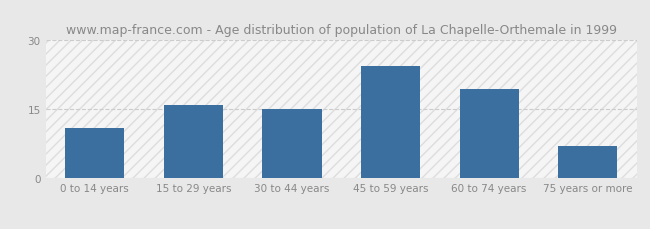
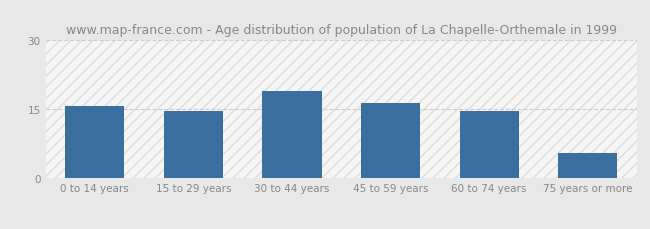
0 to 14 years: 11.0 -> 15.8
15 to 29 years: 16.0 -> 14.7
30 to 44 years: 15.0 -> 19.0
45 to 59 years: 24.5 -> 16.5
60 to 74 years: 19.5 -> 14.7
75 years or more: 7.0 -> 5.5
